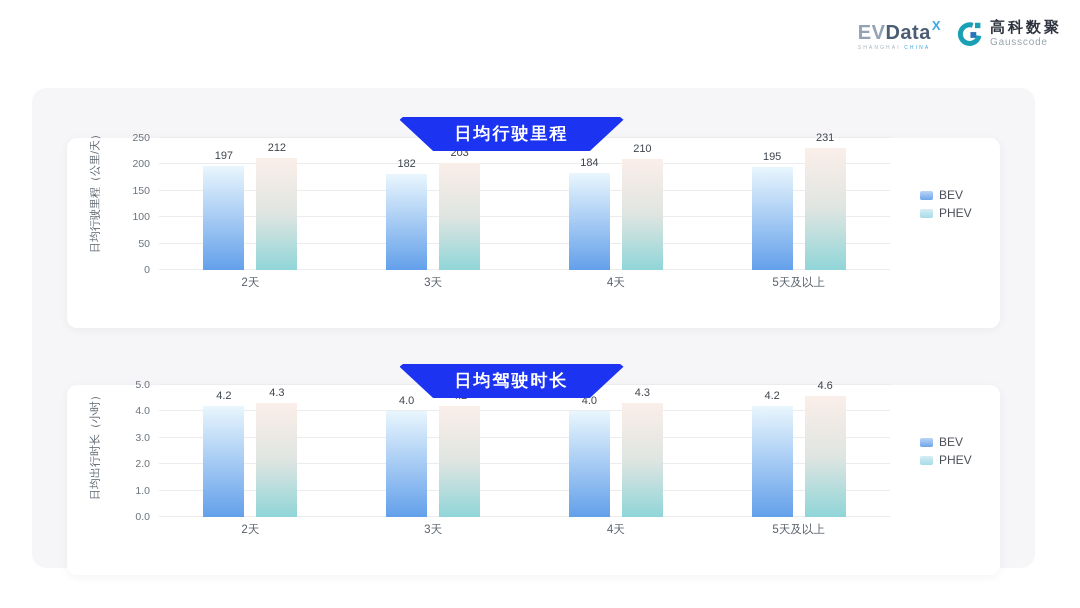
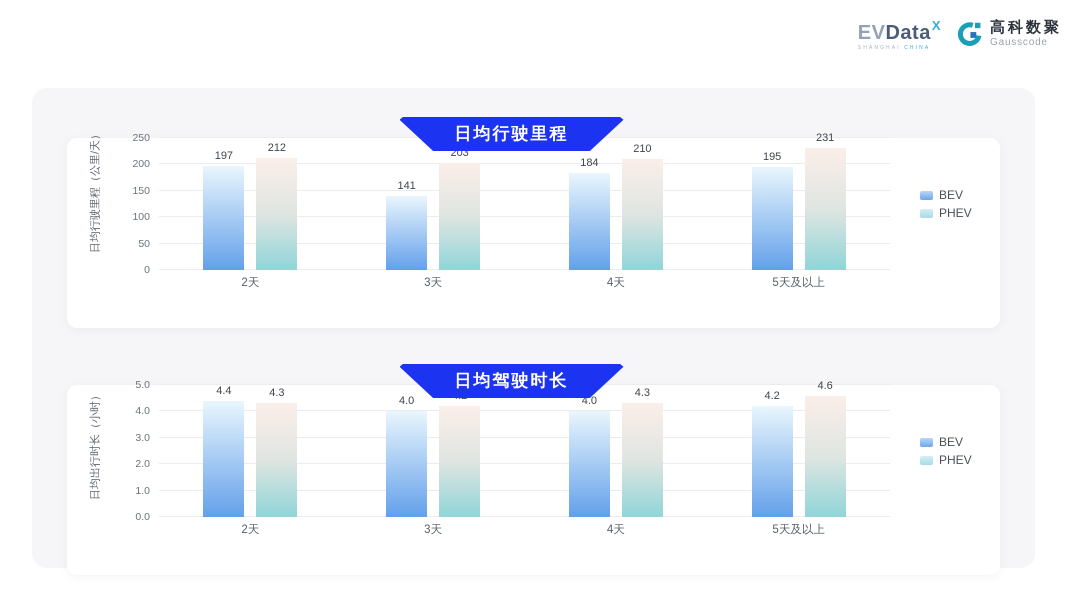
日均行驶里程/BEV/3天: 182 -> 141
日均驾驶时长/BEV/2天: 4.2 -> 4.4
